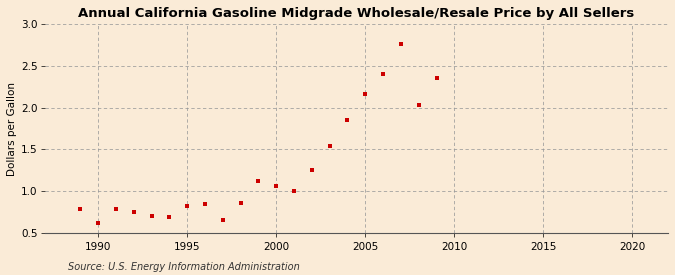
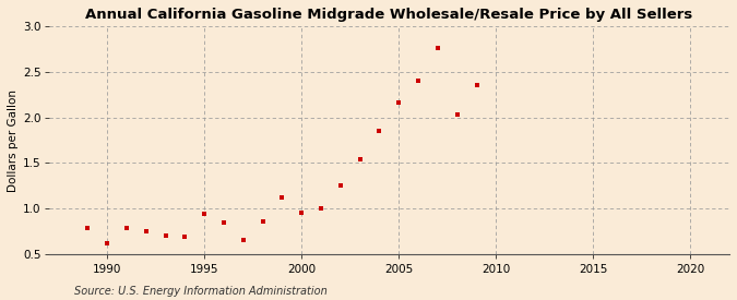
1995: 0.83 -> 0.94
2000: 1.06 -> 0.96
